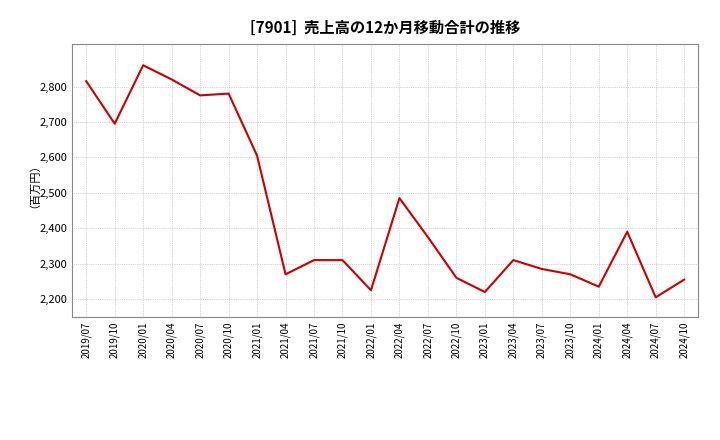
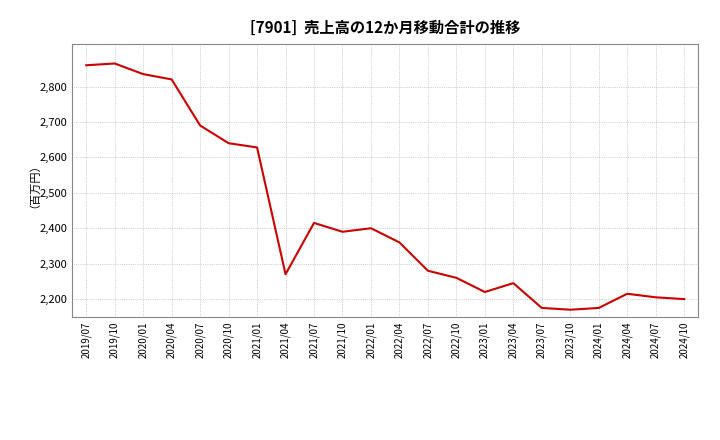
2019/07: 2,815 -> 2,860
2019/10: 2,695 -> 2,865
2020/01: 2,860 -> 2,835
2020/07: 2,775 -> 2,690
2020/10: 2,780 -> 2,640
2021/01: 2,605 -> 2,628
2021/07: 2,310 -> 2,415
2021/10: 2,310 -> 2,390
2022/01: 2,225 -> 2,400
2022/04: 2,485 -> 2,360
2022/07: 2,375 -> 2,280
2023/04: 2,310 -> 2,245
2023/07: 2,285 -> 2,175
2023/10: 2,270 -> 2,170
2024/01: 2,235 -> 2,175
2024/04: 2,390 -> 2,215
2024/10: 2,255 -> 2,200
